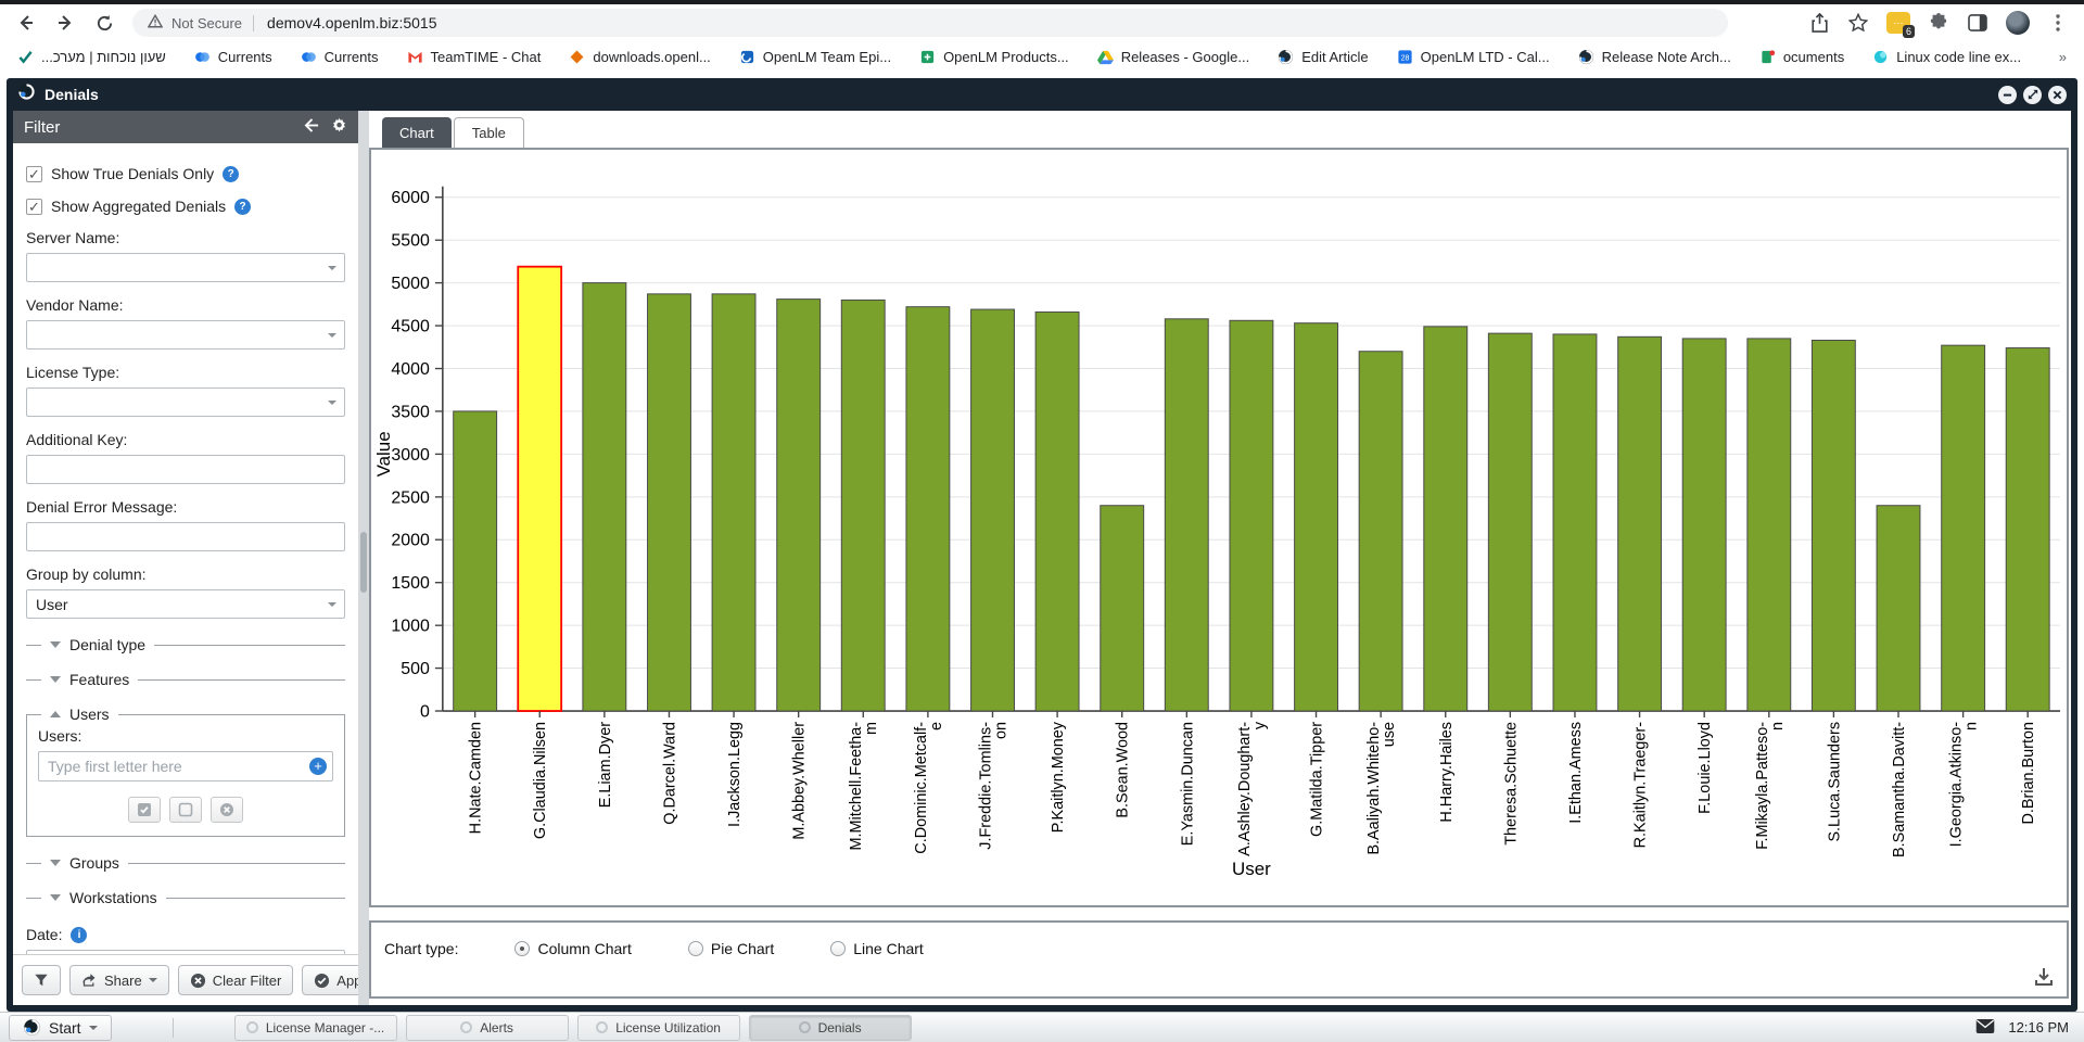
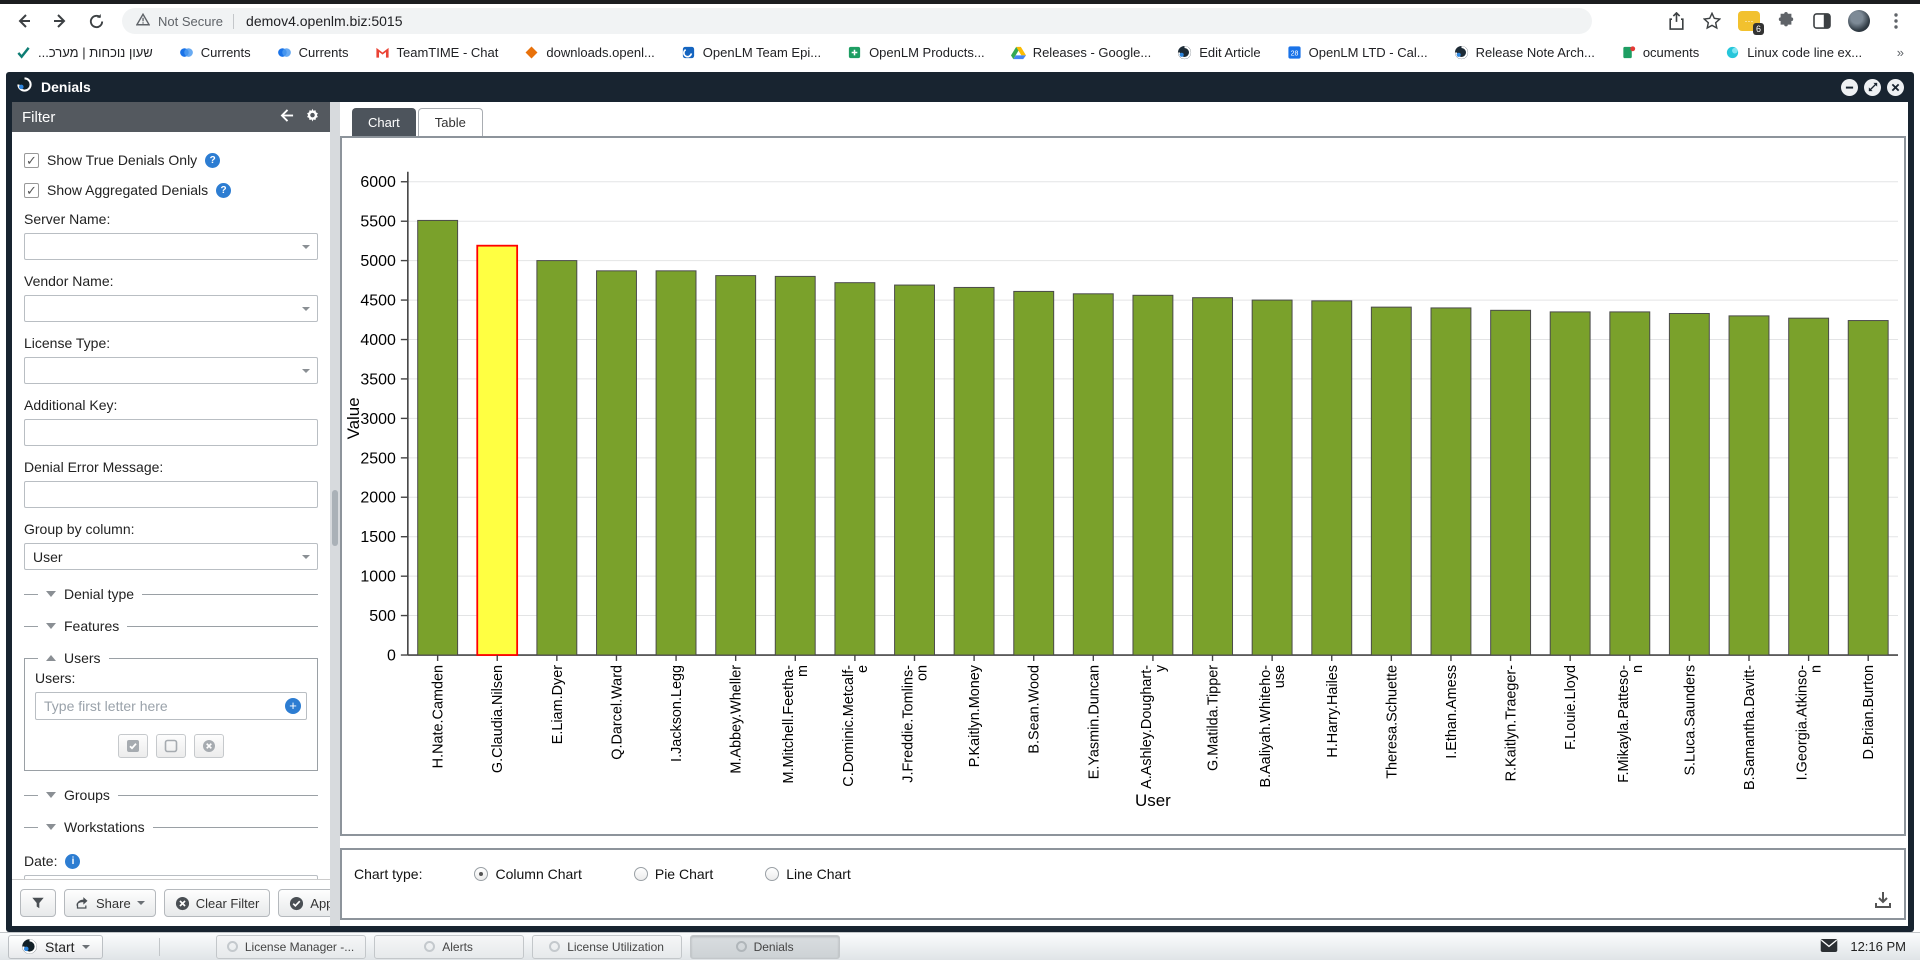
H.Nate.Camden: 3500 -> 5500
B.Sean.Wood: 2400 -> 4600
B.Aaliyah.Whiteho- use: 4200 -> 4500
B.Samantha.Davitt-: 2400 -> 4300
